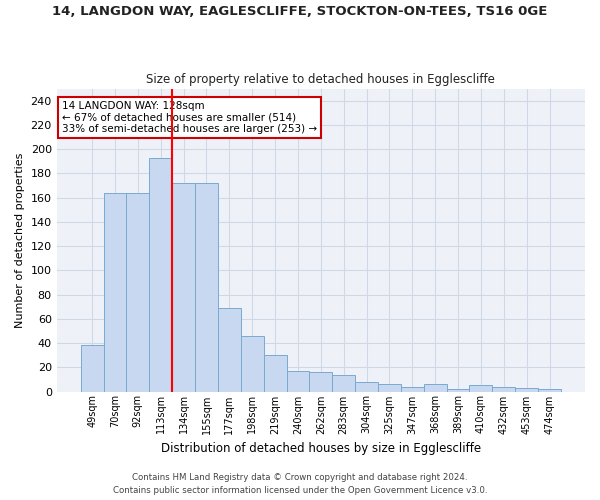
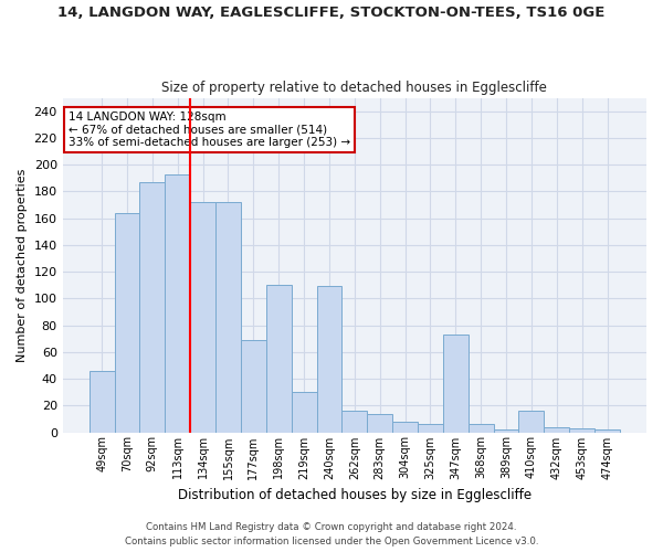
49sqm: 38 -> 46
92sqm: 164 -> 187
198sqm: 46 -> 110
240sqm: 17 -> 109
347sqm: 4 -> 73
410sqm: 5 -> 16
